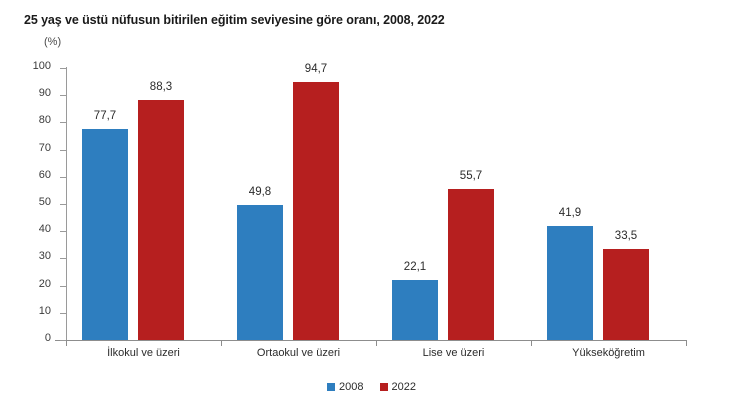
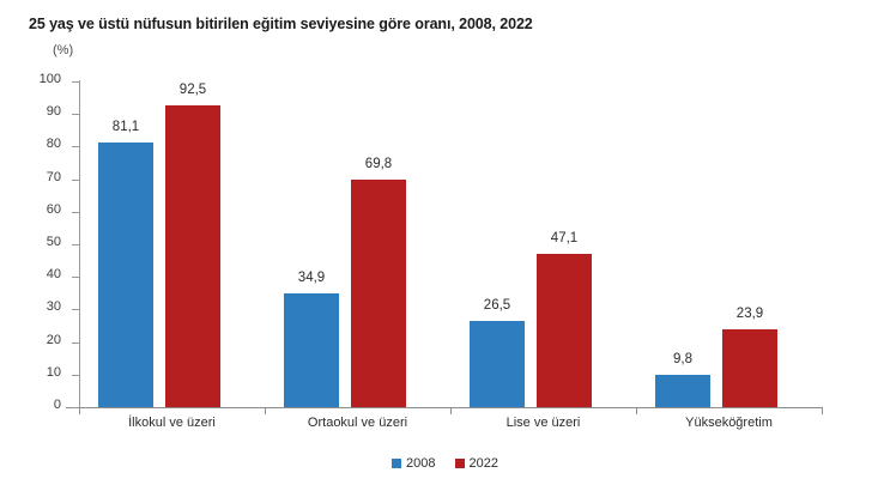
2008/İlkokul ve üzeri: 77,7 -> 81,1
2022/İlkokul ve üzeri: 88,3 -> 92,5
2008/Ortaokul ve üzeri: 49,8 -> 34,9
2022/Ortaokul ve üzeri: 94,7 -> 69,8
2008/Lise ve üzeri: 22,1 -> 26,5
2022/Lise ve üzeri: 55,7 -> 47,1
2008/Yükseköğretim: 41,9 -> 9,8
2022/Yükseköğretim: 33,5 -> 23,9
